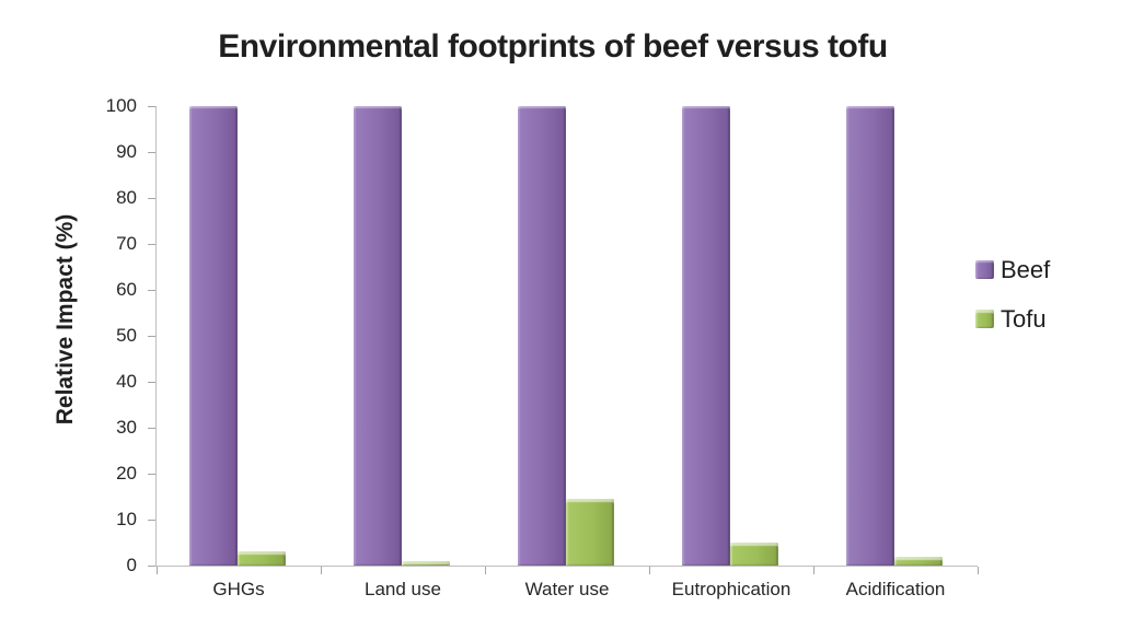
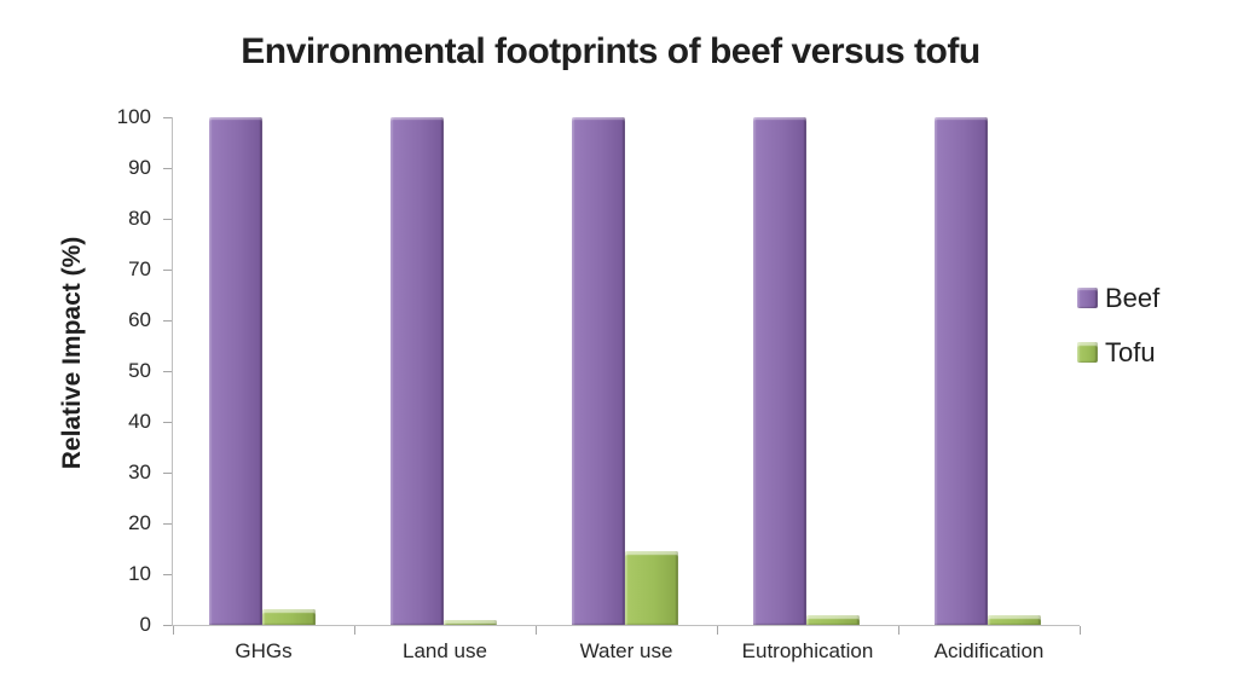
Tofu/Eutrophication: 5 -> 2
